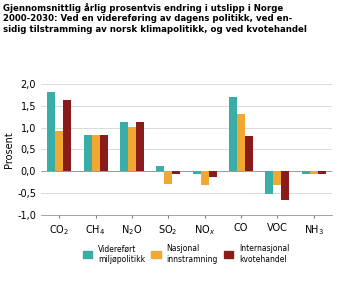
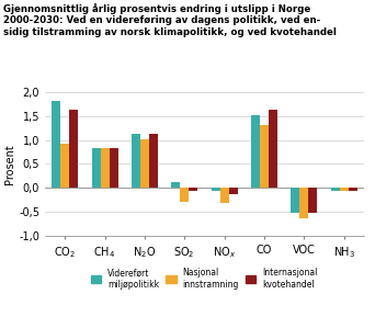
Videreført miljøpolitikk/CO: 1,70 -> 1,52
Internasjonal kvotehandel/CO: 0,80 -> 1,62
Nasjonal innstramning/VOC: -0,30 -> -0,62
Internasjonal kvotehandel/VOC: -0,65 -> -0,52
